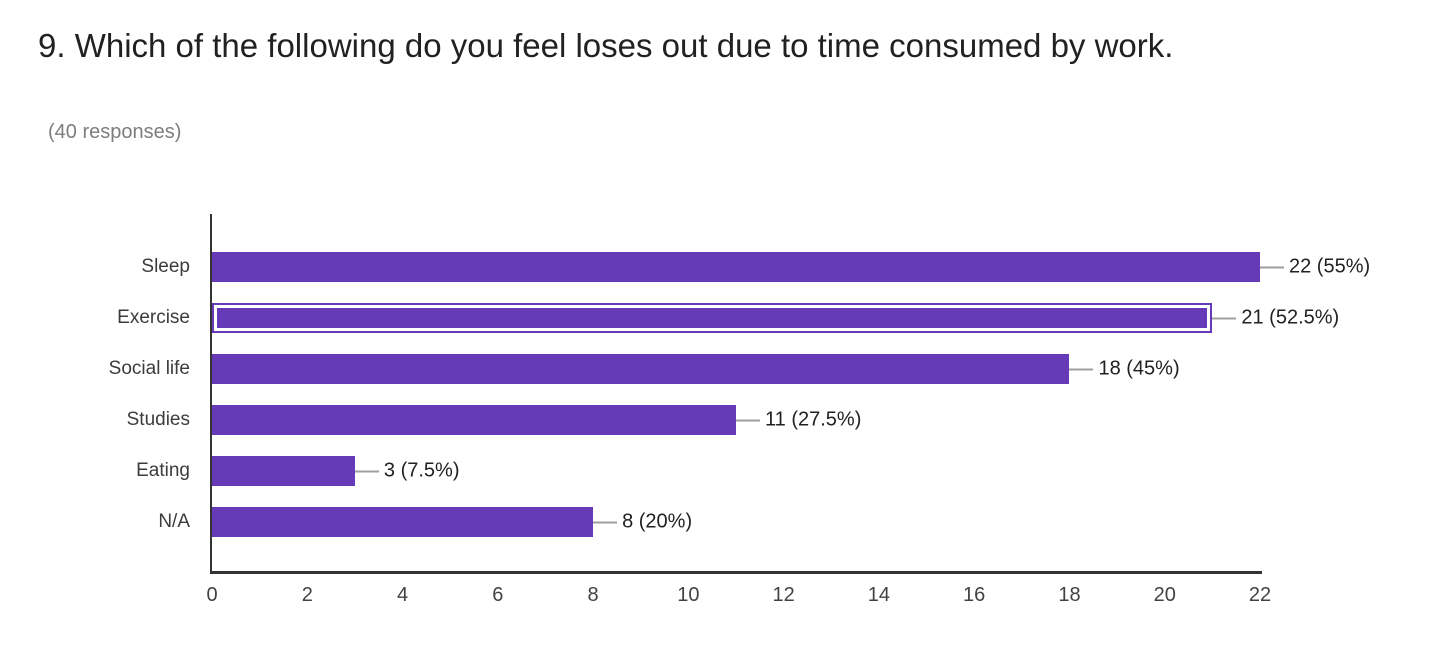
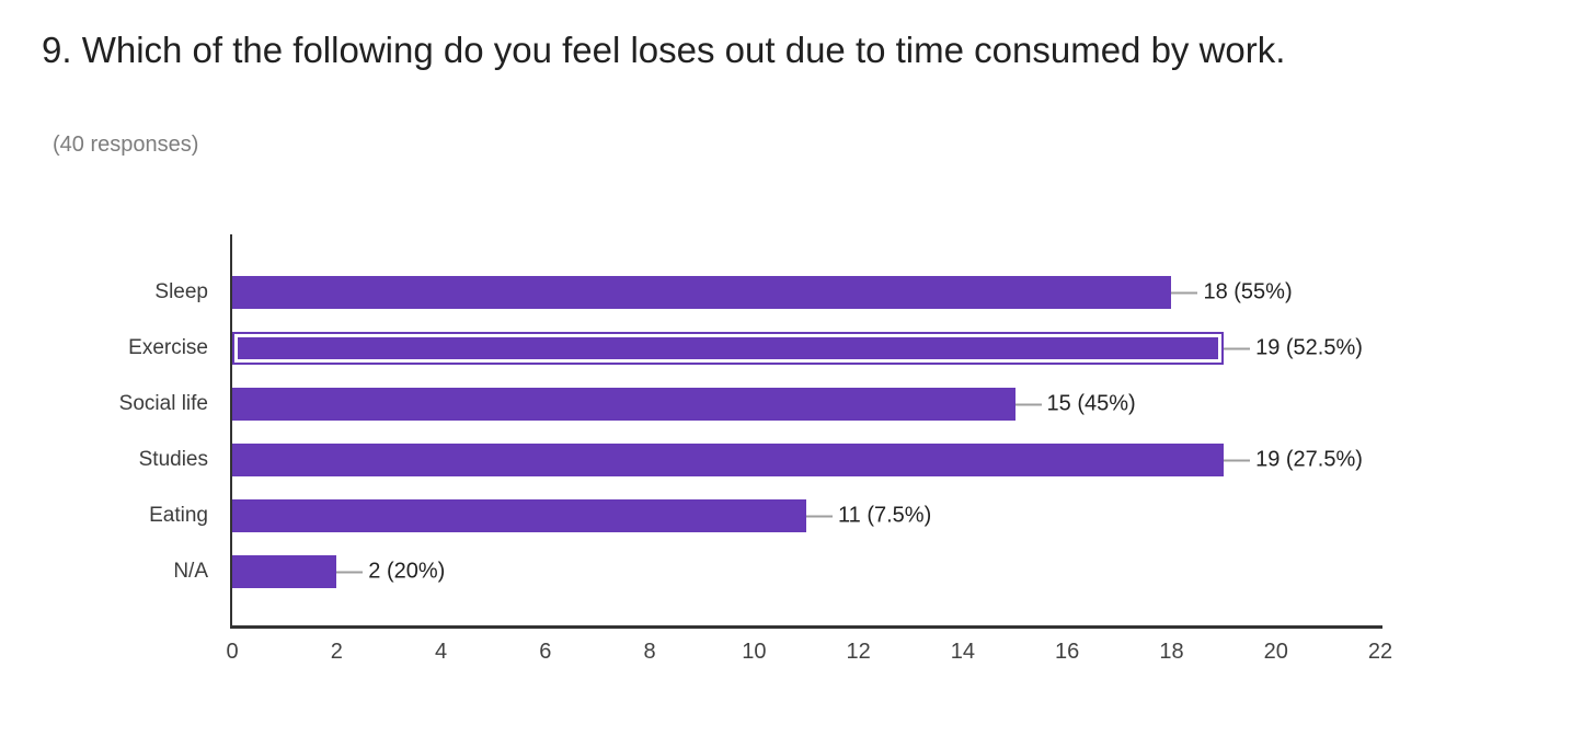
Sleep: 22 -> 18
Exercise: 21 -> 19
Social life: 18 -> 15
Studies: 11 -> 19
Eating: 3 -> 11
N/A: 8 -> 2
